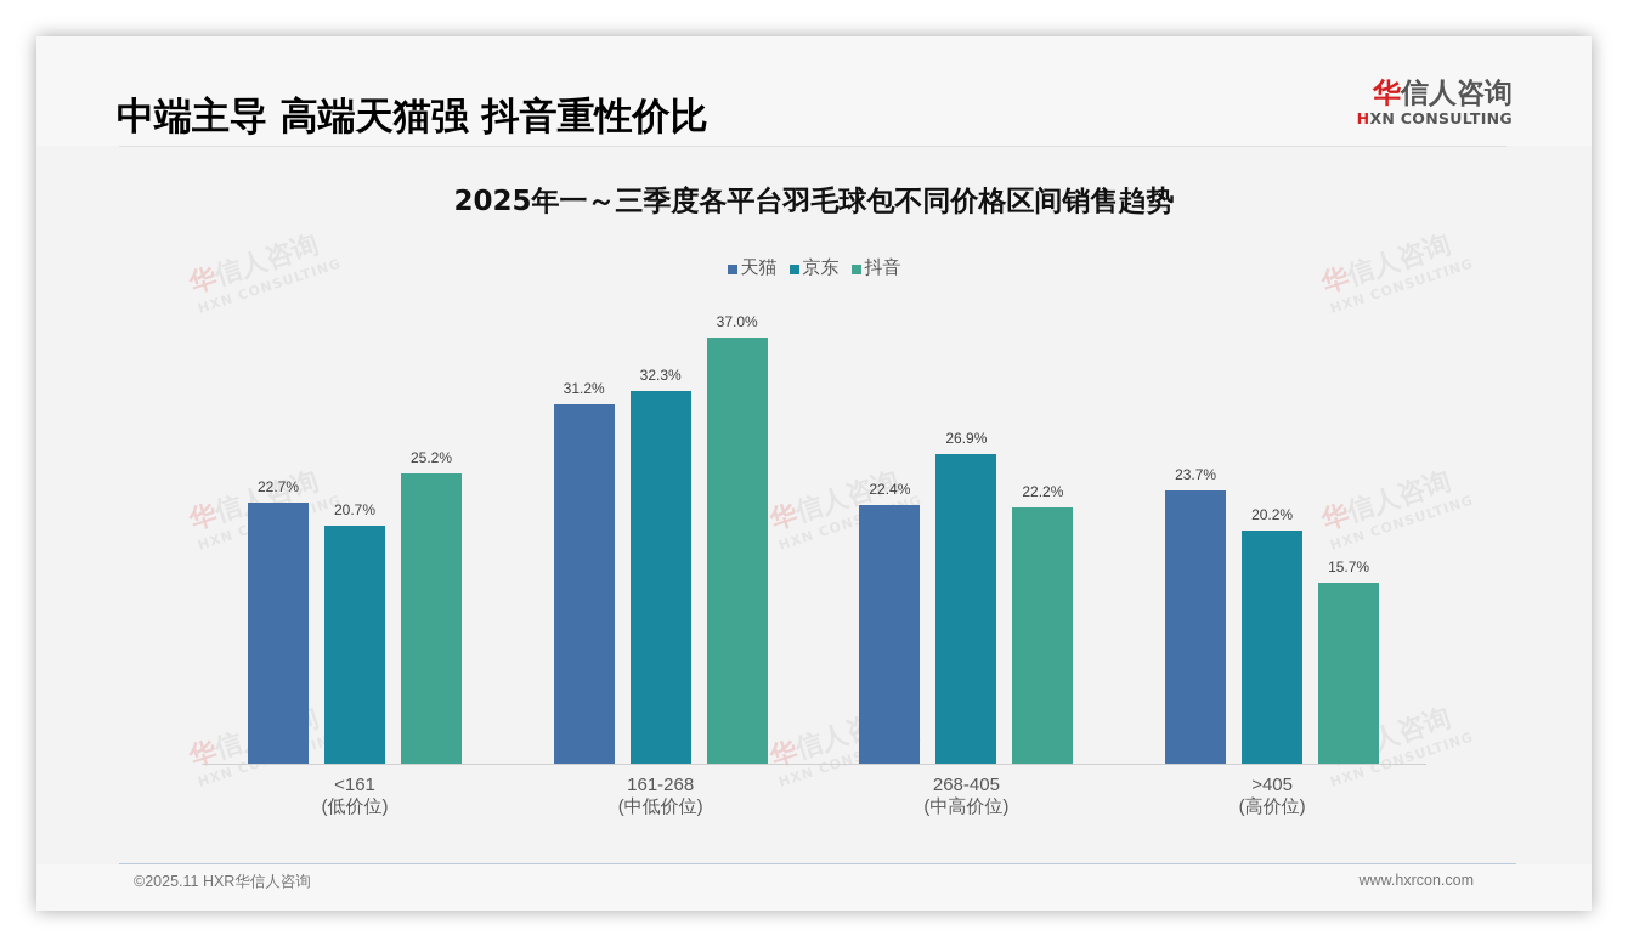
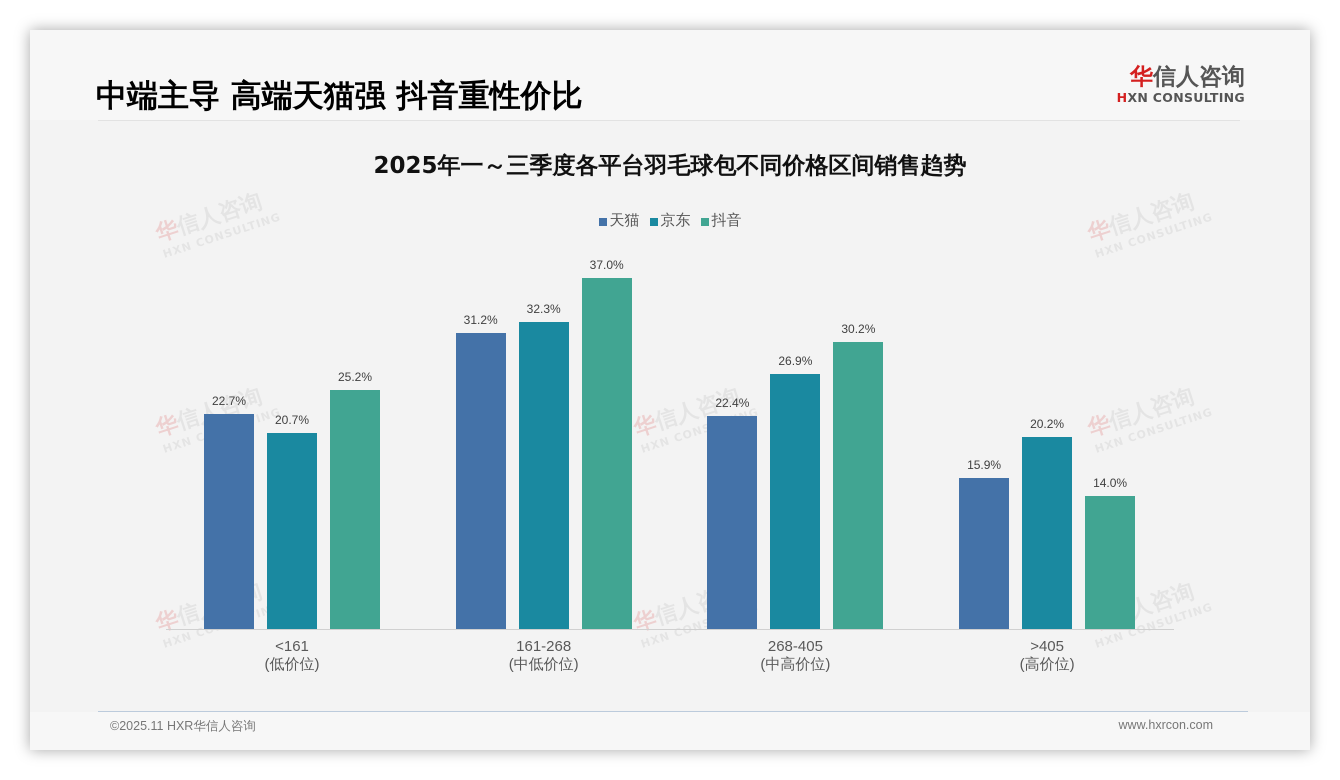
抖音/268-405 (中高价位): 22.2% -> 30.2%
天猫/>405 (高价位): 23.7% -> 15.9%
抖音/>405 (高价位): 15.7% -> 14.0%
